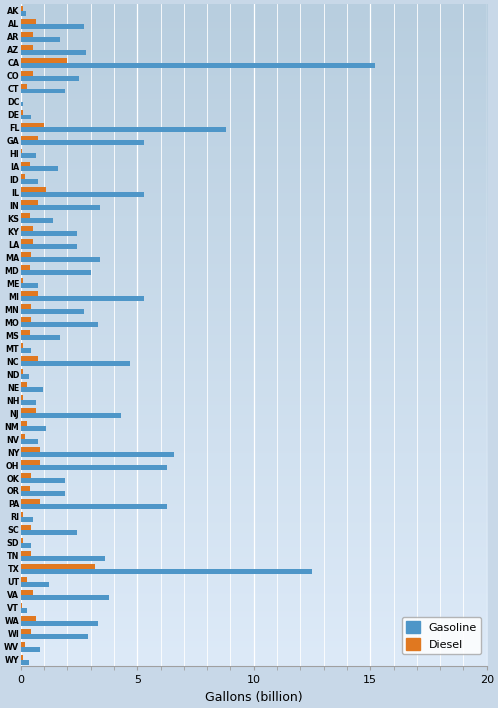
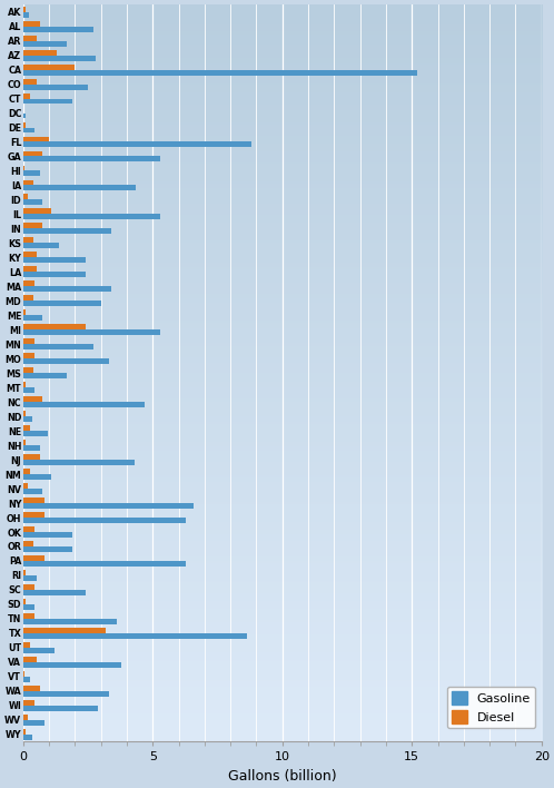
Diesel/AZ: 0.55 -> 1.30
Gasoline/IA: 1.60 -> 4.35
Diesel/MI: 0.75 -> 2.40
Gasoline/TX: 12.50 -> 8.65
